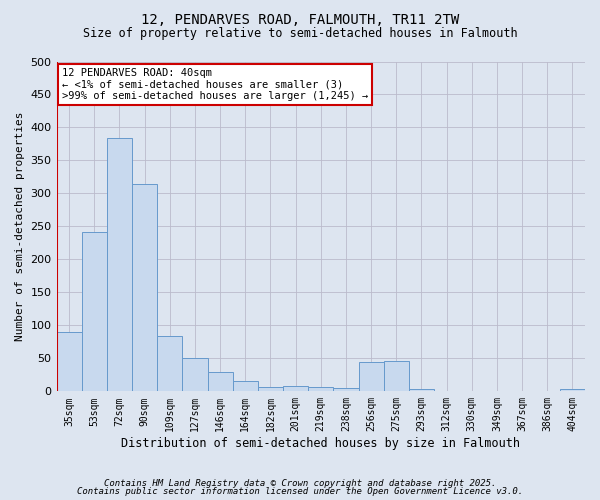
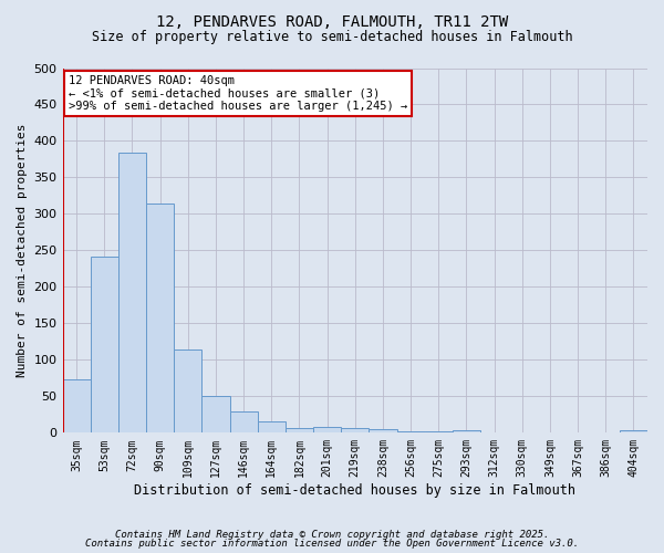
35sqm: 90 -> 73
109sqm: 84 -> 114
256sqm: 44 -> 2
275sqm: 46 -> 2
